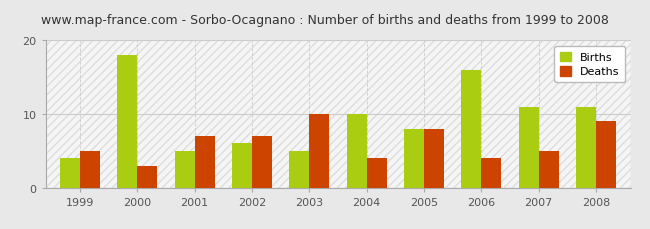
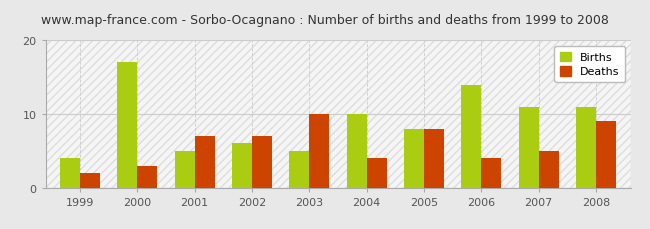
Deaths/1999: 5 -> 2
Births/2000: 18 -> 17
Births/2006: 16 -> 14
